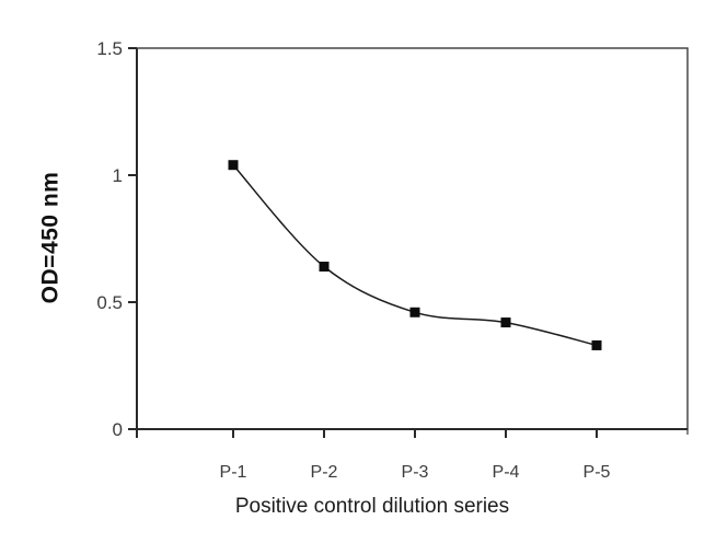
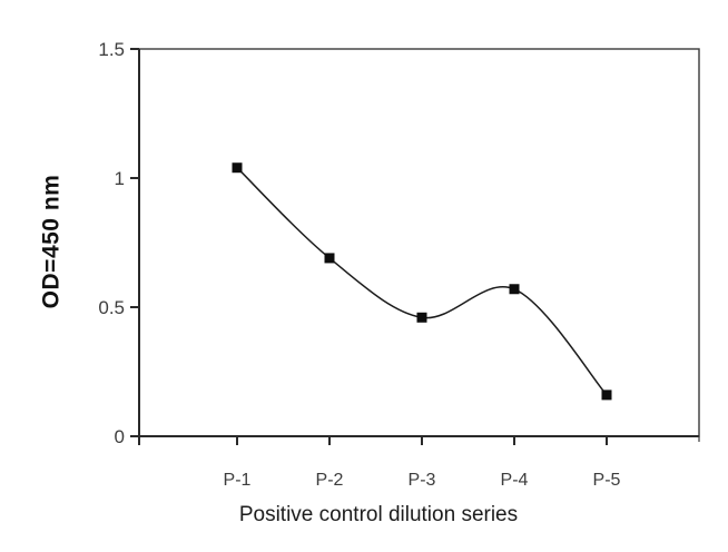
P-2: 0.64 -> 0.69
P-4: 0.42 -> 0.57
P-5: 0.33 -> 0.16
